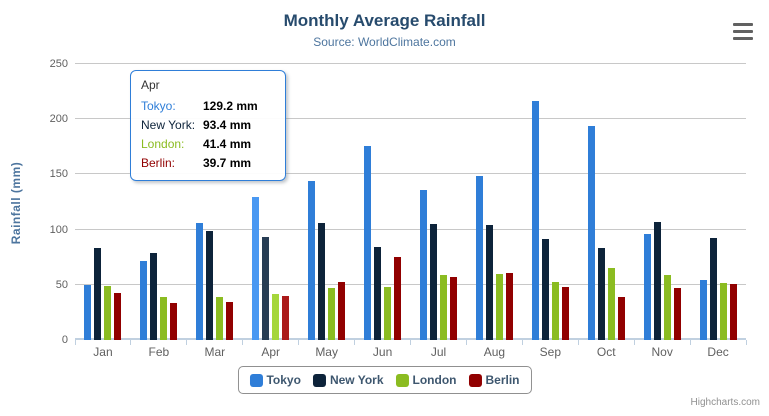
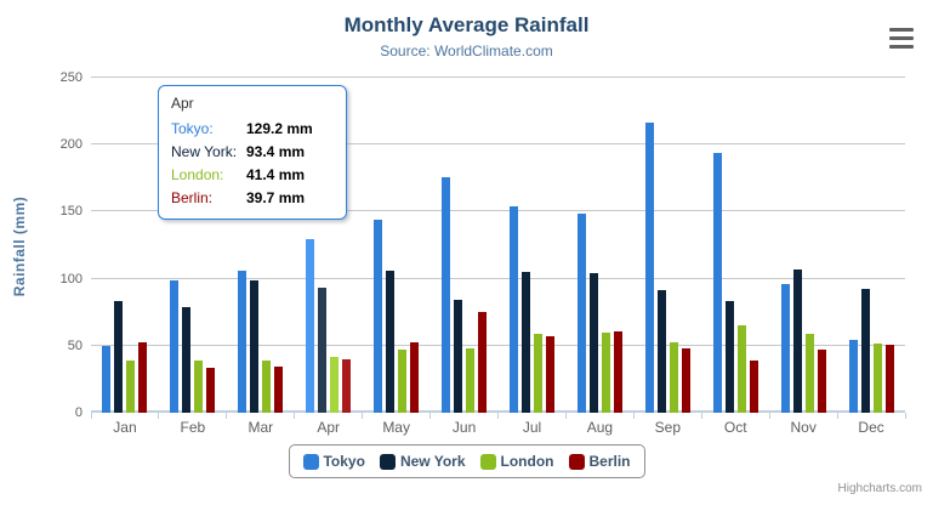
London/Jan: 49 -> 39
Berlin/Jan: 42 -> 53
Tokyo/Feb: 72 -> 99
Tokyo/Jul: 136 -> 154
